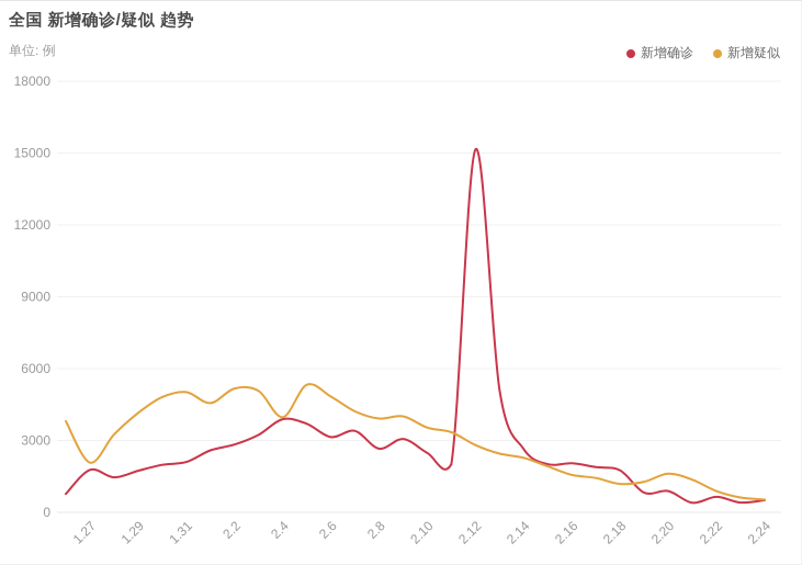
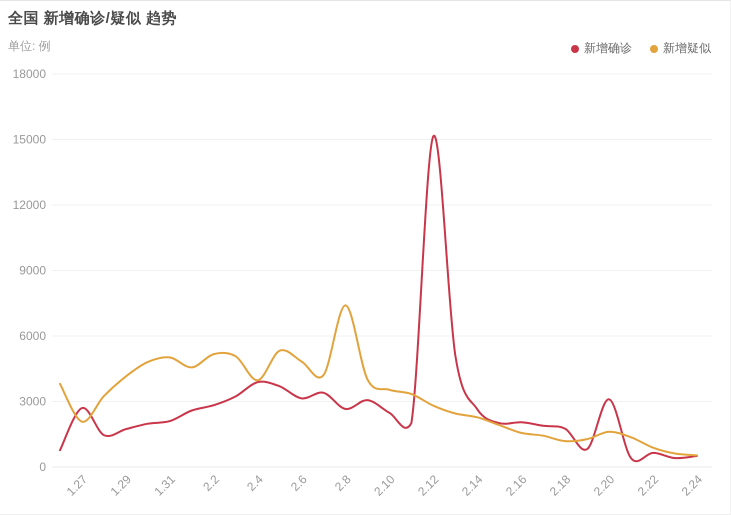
新增确诊/1.27: 1800 -> 2700
新增疑似/2.8: 3900 -> 7400
新增确诊/2.20: 900 -> 3100
